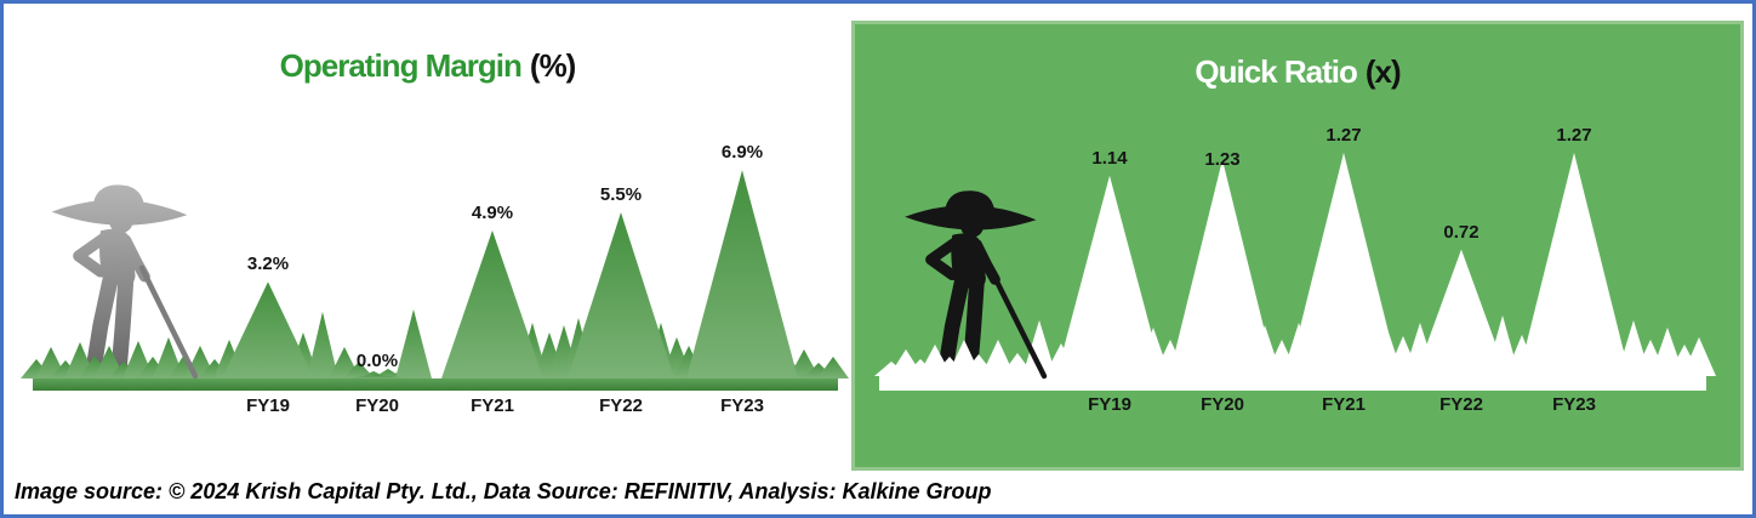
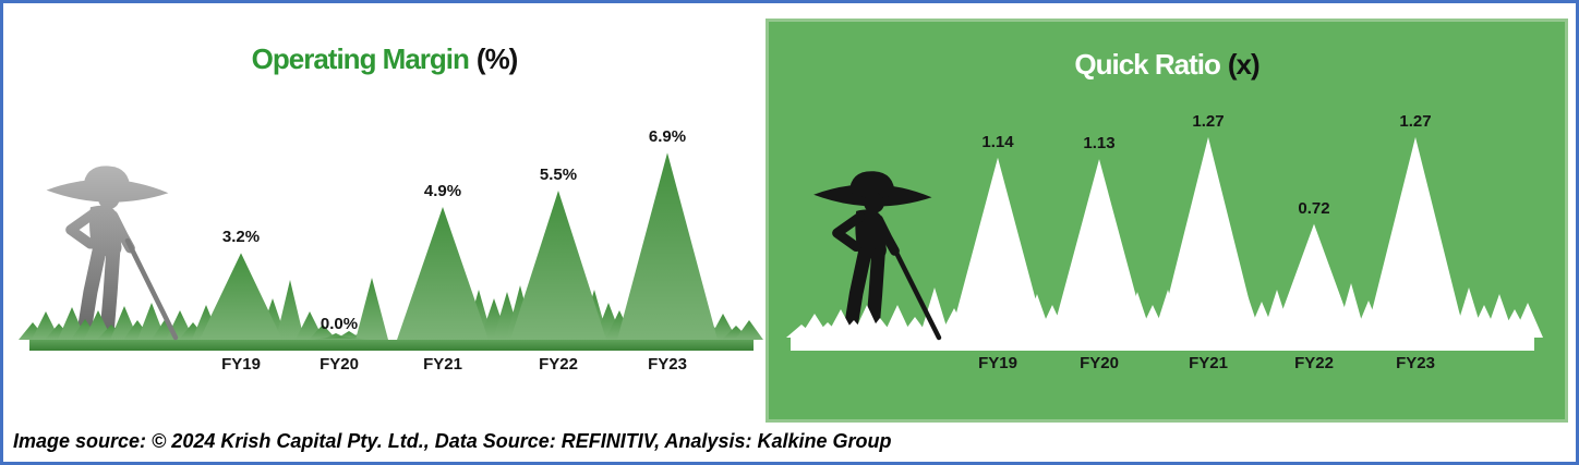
Quick Ratio (x)/FY20: 1.23 -> 1.13
